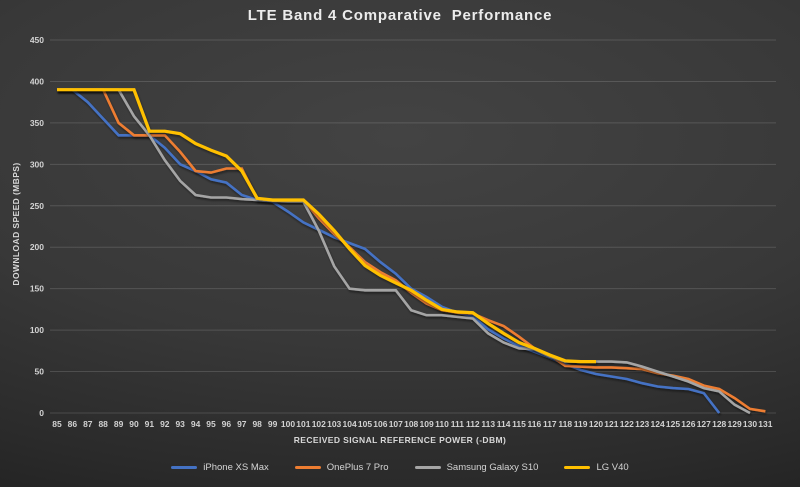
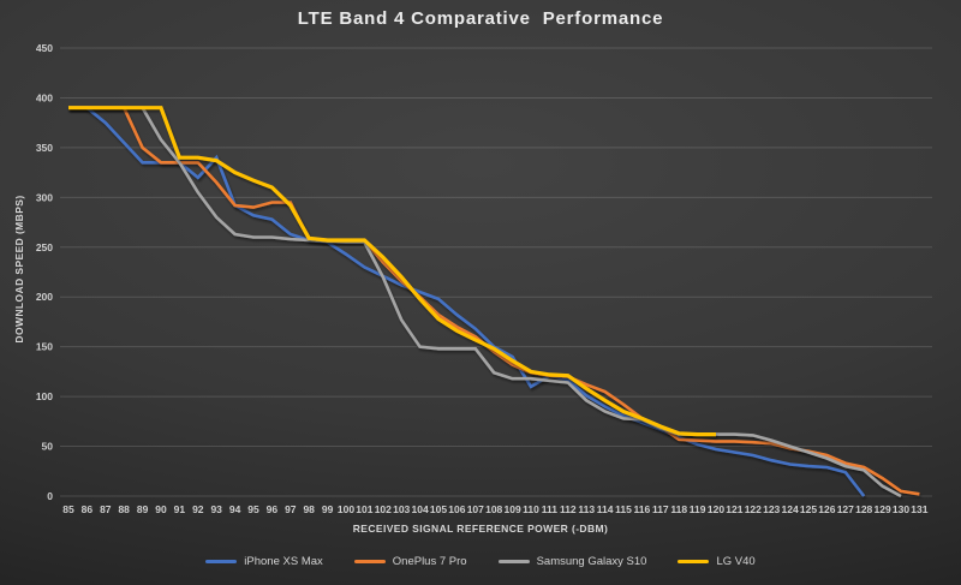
iPhone XS Max/93: 300 -> 340
iPhone XS Max/110: 130 -> 110
